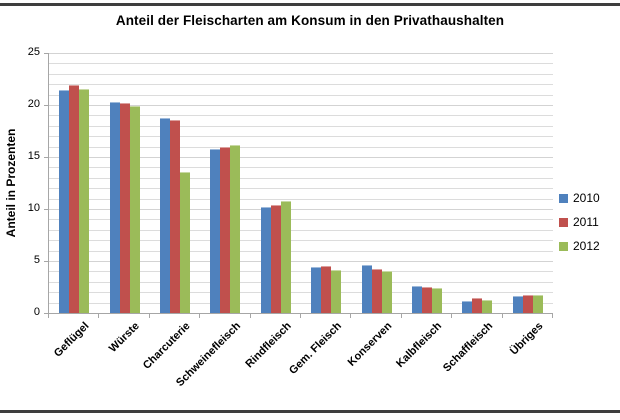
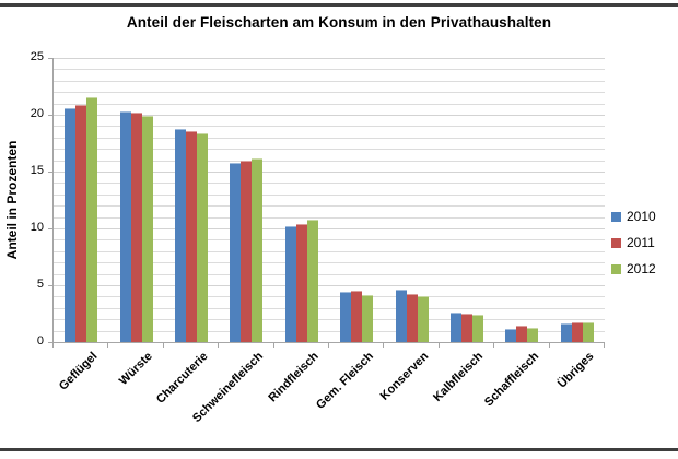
2010/Geflügel: 21.3 -> 20.5
2011/Geflügel: 21.8 -> 20.8
2012/Charcuterie: 13.5 -> 18.3
